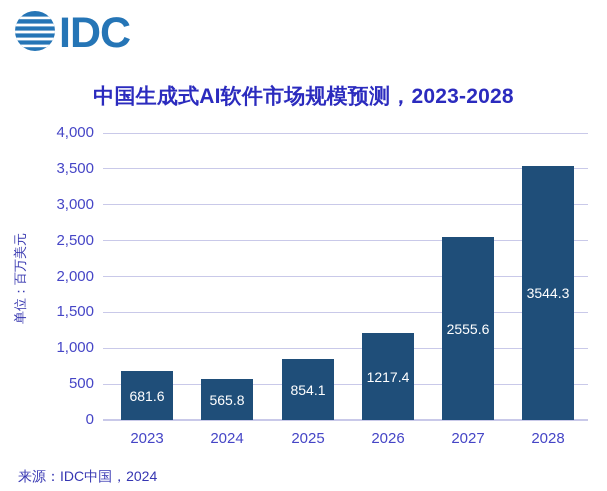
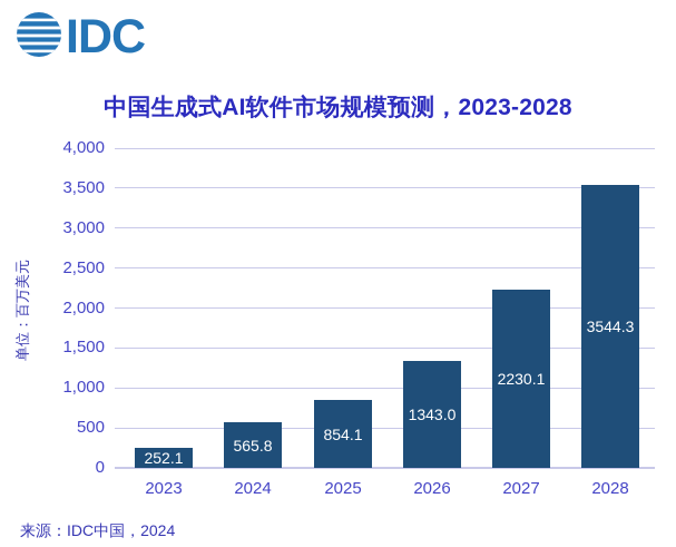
2023: 681.6 -> 252.1
2026: 1217.4 -> 1343.0
2027: 2555.6 -> 2230.1
